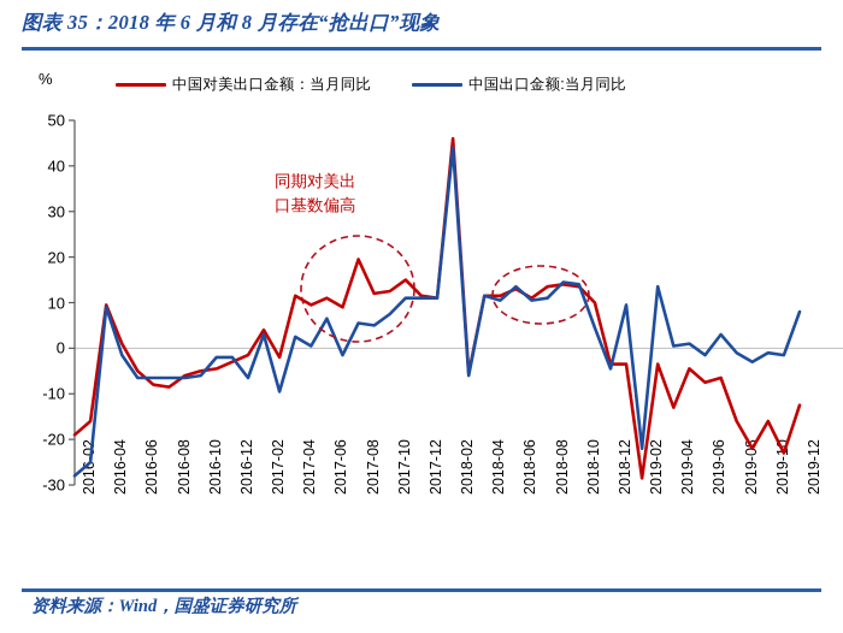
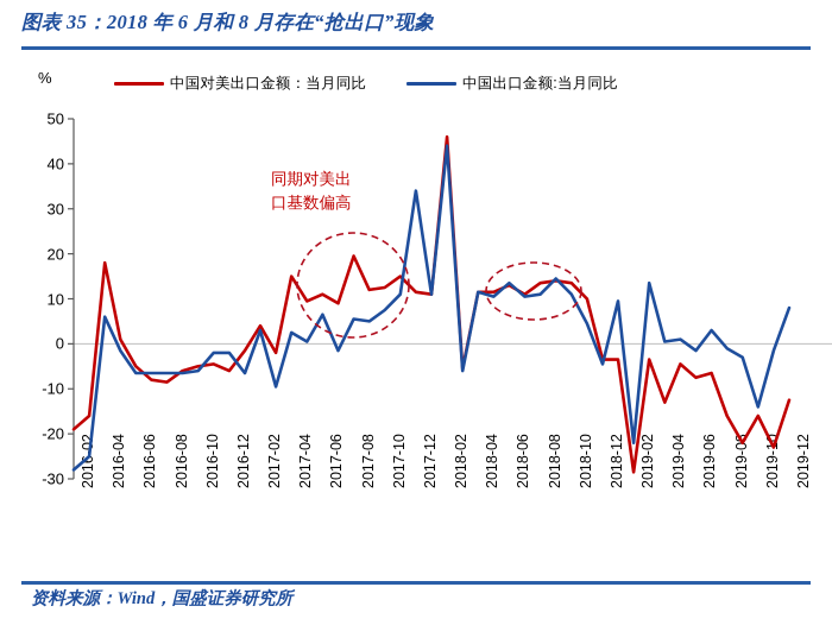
中国对美出口金额：当月同比/2016-04: 10 -> 18
中国出口金额:当月同比/2016-04: 9 -> 6
中国对美出口金额：当月同比/2016-12: -3 -> -6
中国对美出口金额：当月同比/2017-04: 12 -> 15
中国出口金额:当月同比/2017-12: 11 -> 34
中国出口金额:当月同比/2018-10: 14 -> 11
中国出口金额:当月同比/2019-10: -1 -> -14
